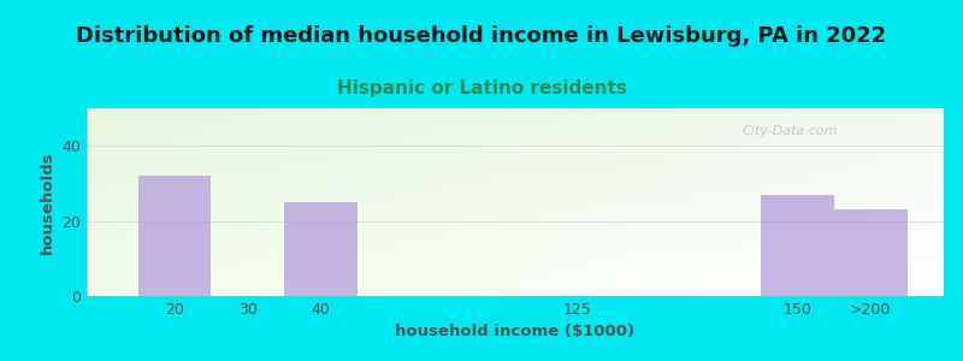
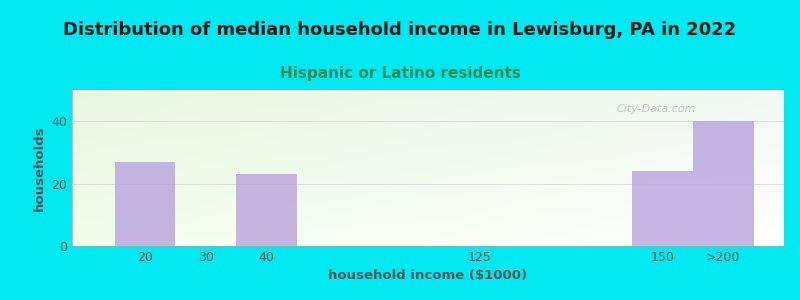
20: 32 -> 27
40: 25 -> 23
150: 27 -> 24
>200: 23 -> 40
